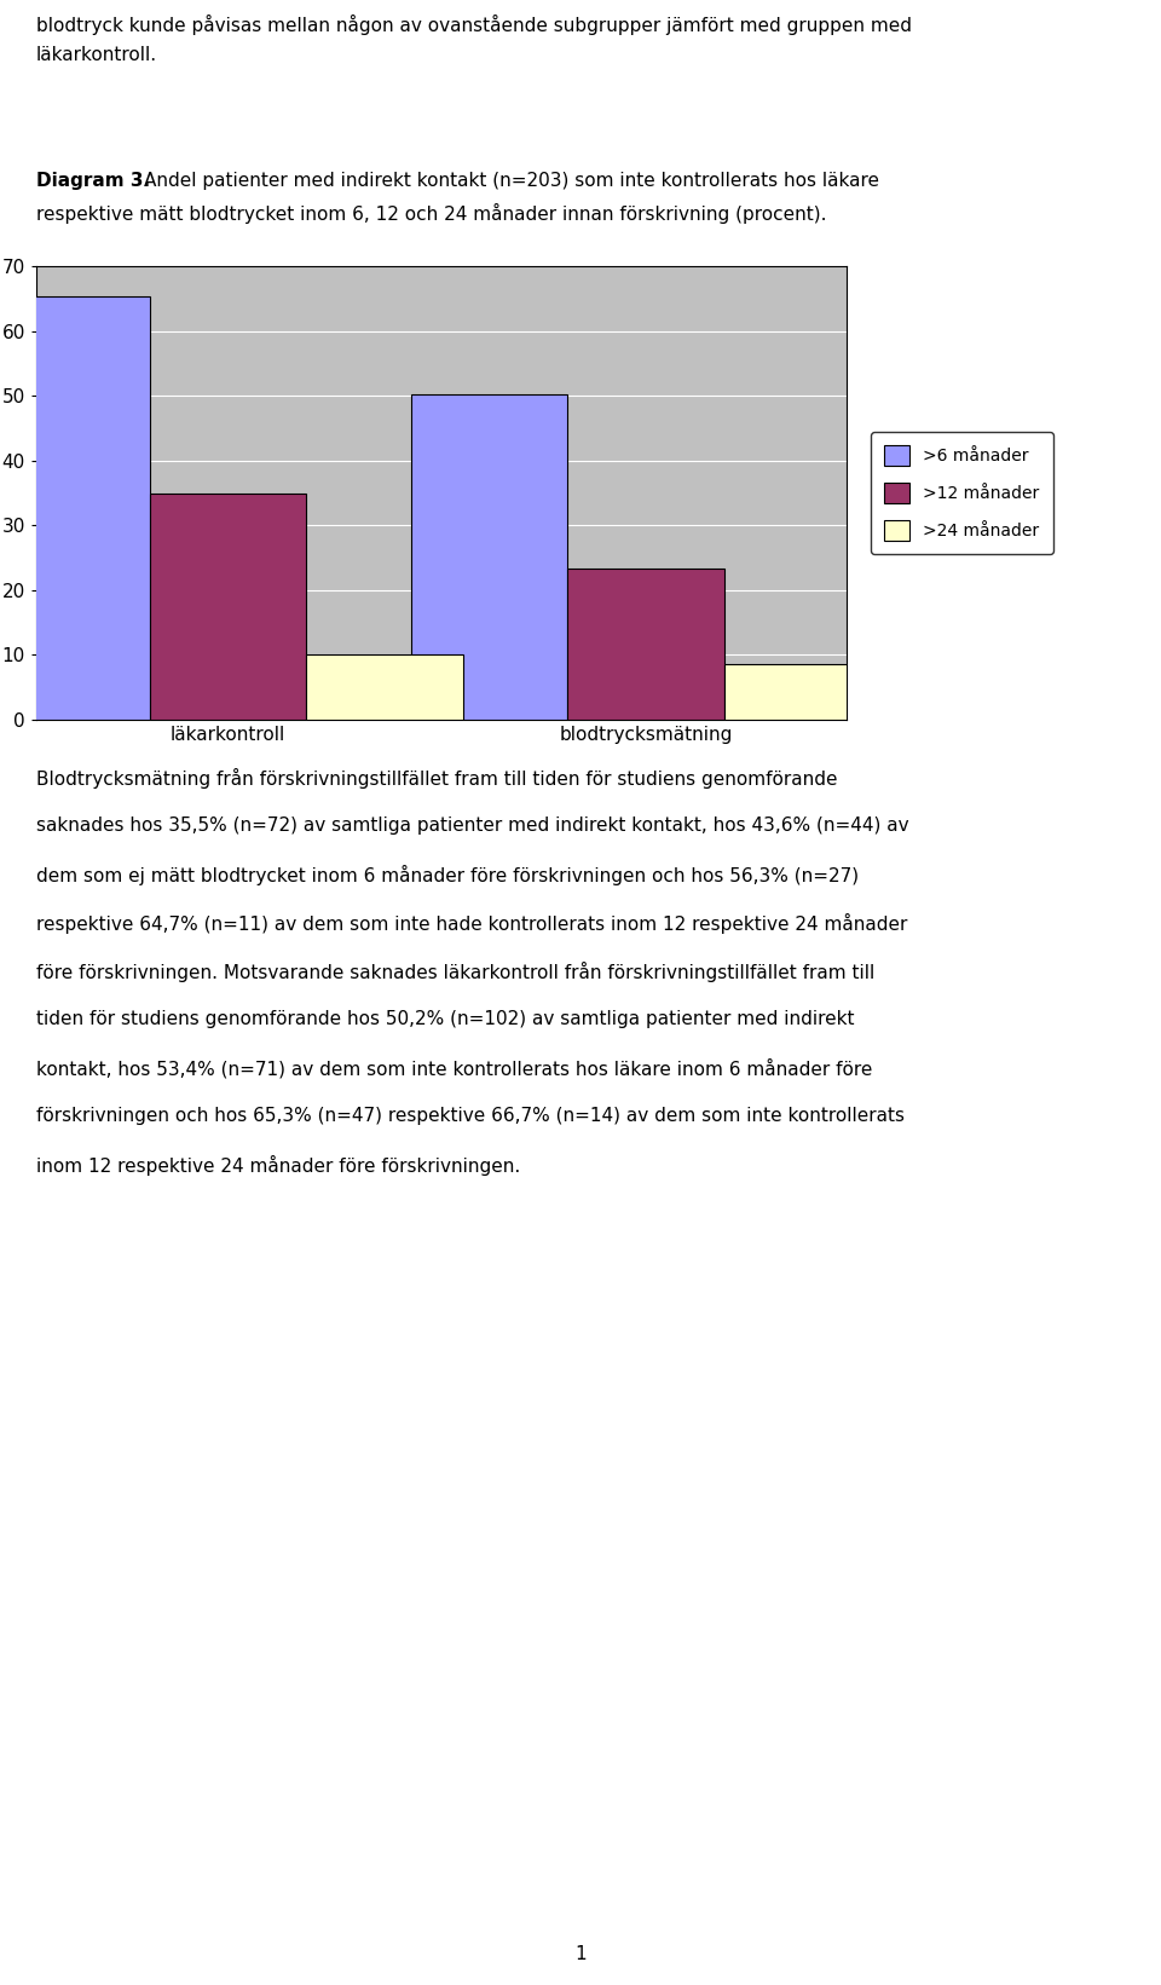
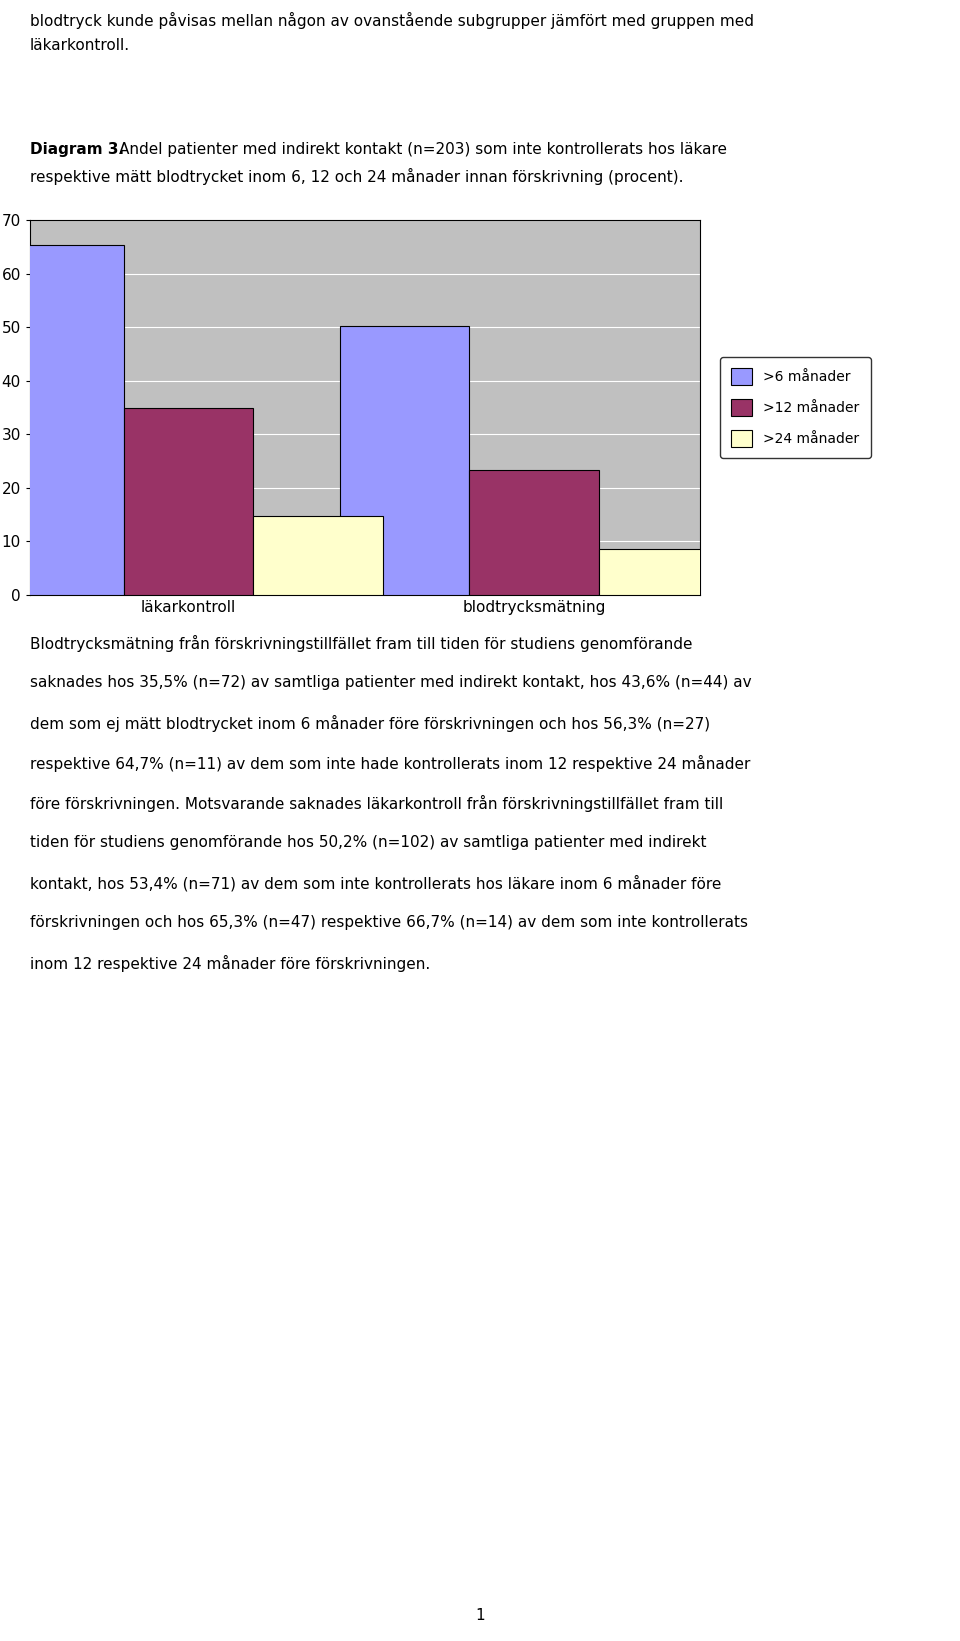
>24 månader/läkarkontroll: 10.0 -> 14.8
